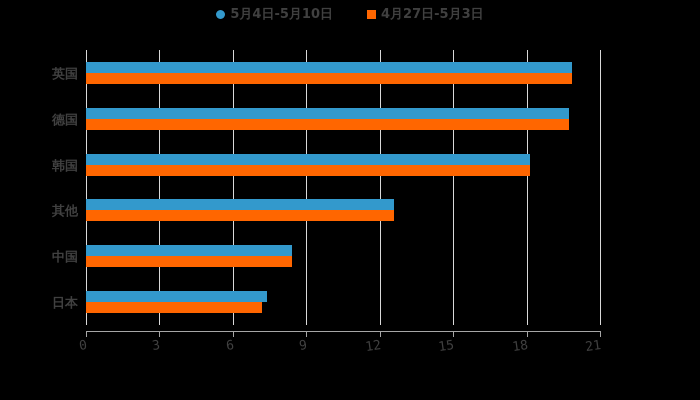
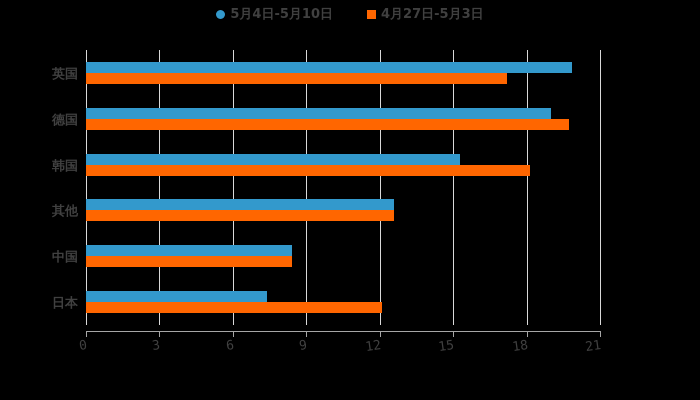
4月27日-5月3日/英国: 19.9 -> 17.2
5月4日-5月10日/德国: 19.7 -> 19.0
5月4日-5月10日/韩国: 18.1 -> 15.3
4月27日-5月3日/日本: 7.2 -> 12.1
